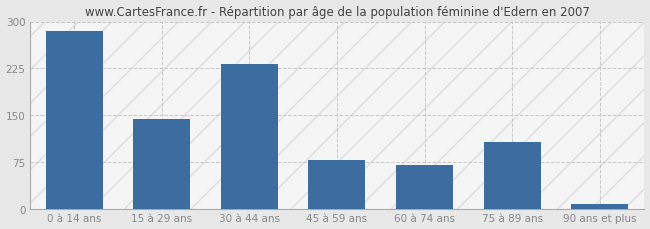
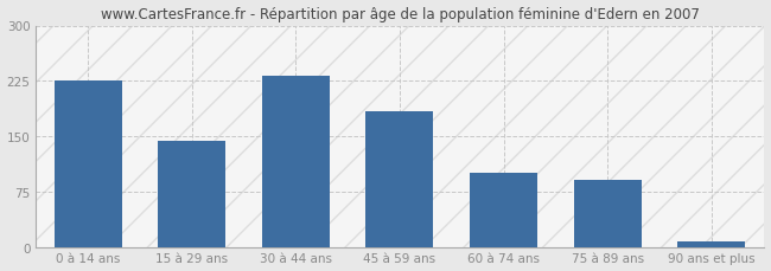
0 à 14 ans: 284 -> 226
45 à 59 ans: 78 -> 183
60 à 74 ans: 70 -> 100
75 à 89 ans: 106 -> 90
